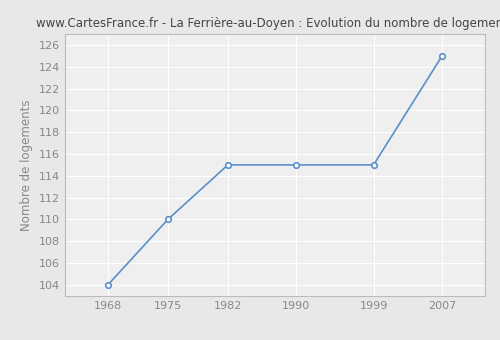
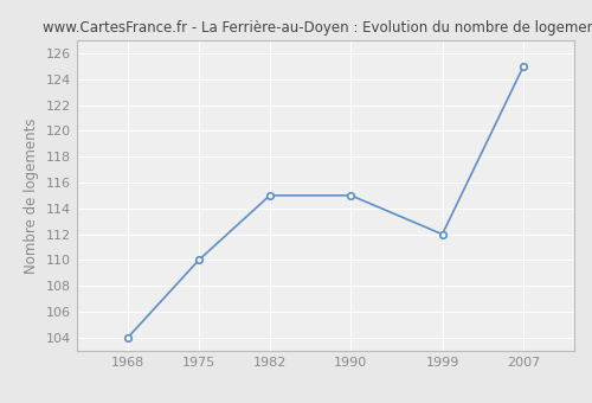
1999: 115 -> 112
